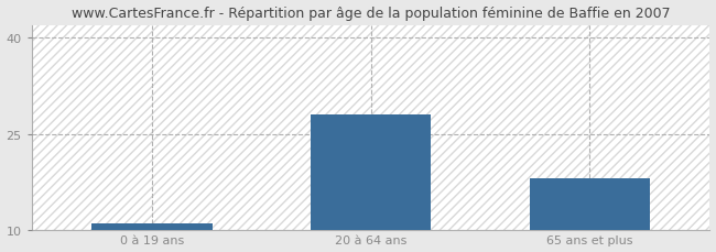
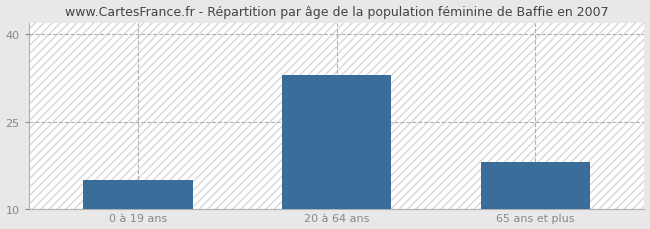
0 à 19 ans: 11 -> 15
20 à 64 ans: 28 -> 33
